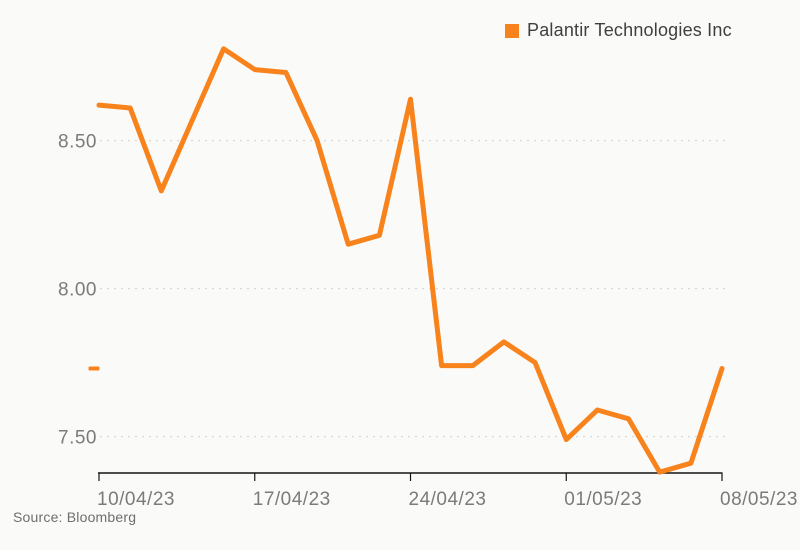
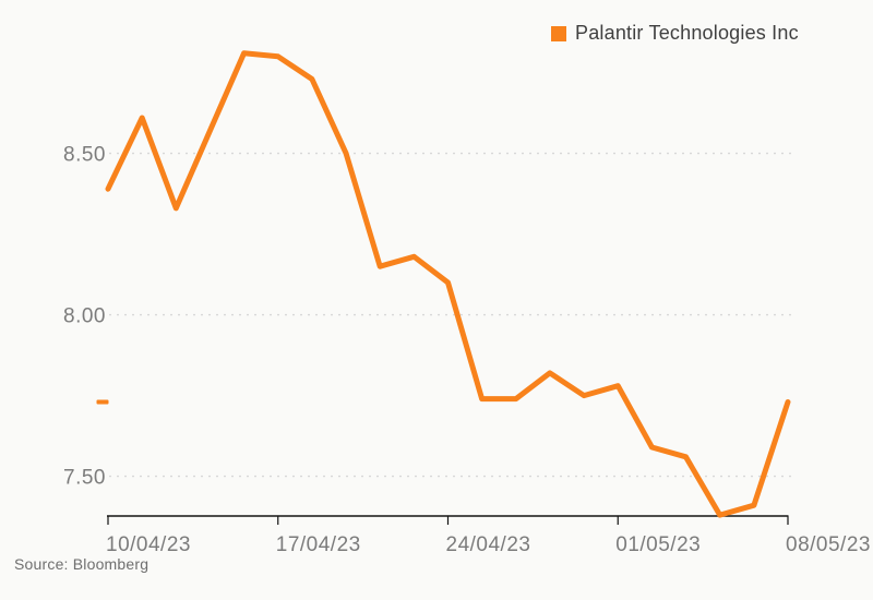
10/04/23: 8.62 -> 8.39
17/04/23: 8.74 -> 8.80
24/04/23: 8.64 -> 8.10
01/05/23: 7.49 -> 7.78
